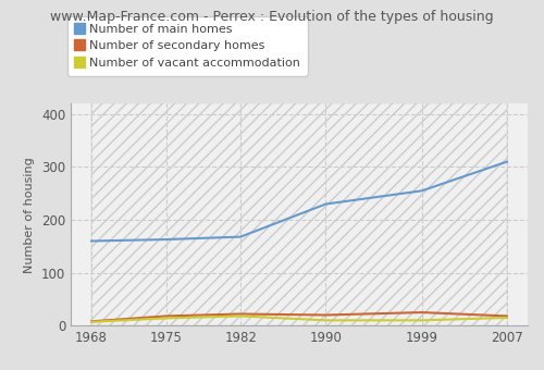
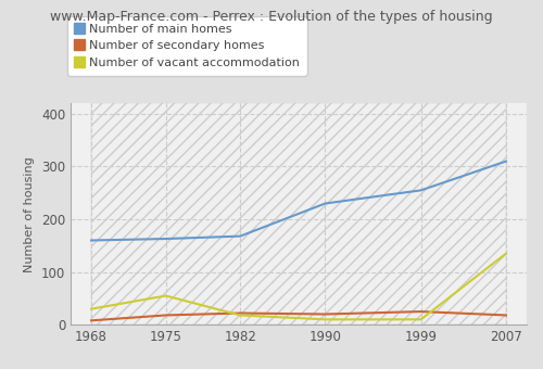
Number of vacant accommodation/1968: 7 -> 30
Number of vacant accommodation/1975: 14 -> 55
Number of vacant accommodation/2007: 15 -> 135
